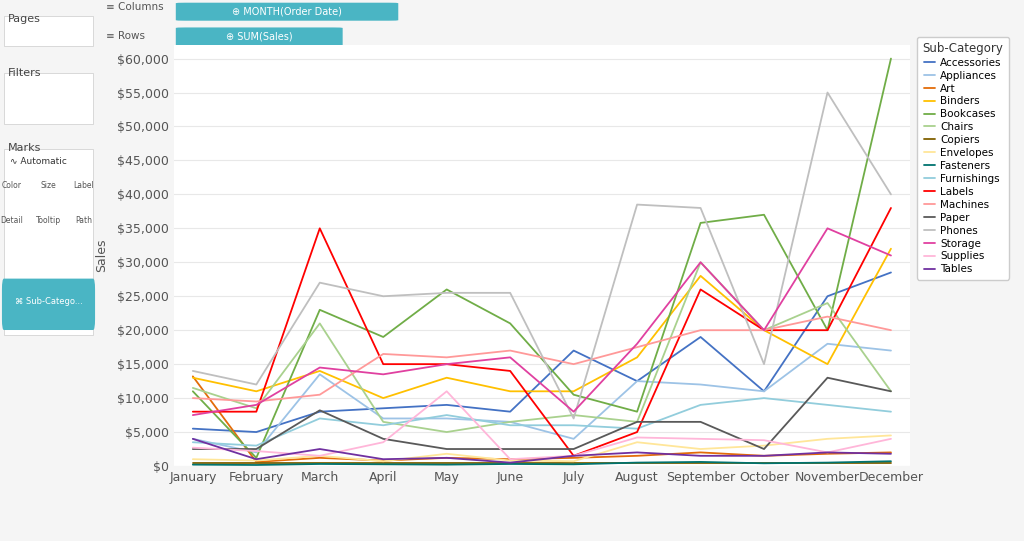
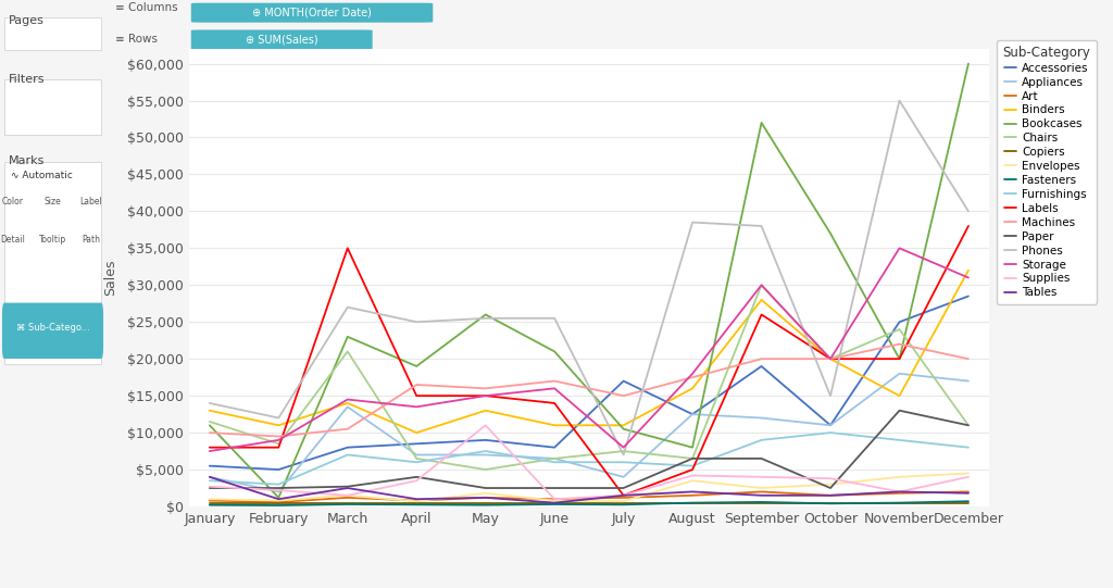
Art/January: $13,200 -> $800
Paper/March: $8,200 -> $2,700
Bookcases/September: $35,800 -> $52,000
